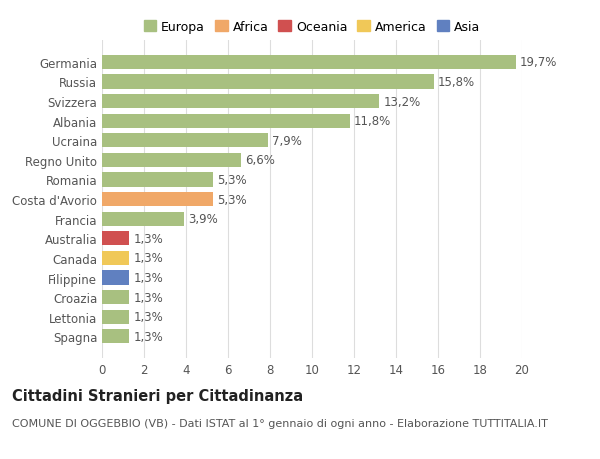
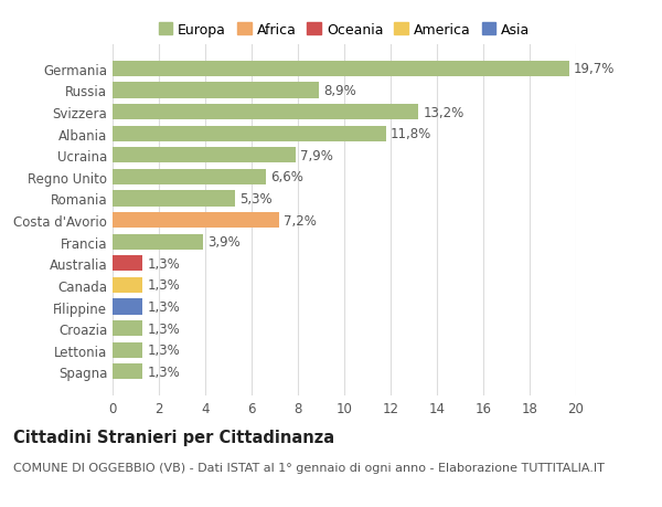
Russia: 15,8% -> 8,9%
Costa d'Avorio: 5,3% -> 7,2%
